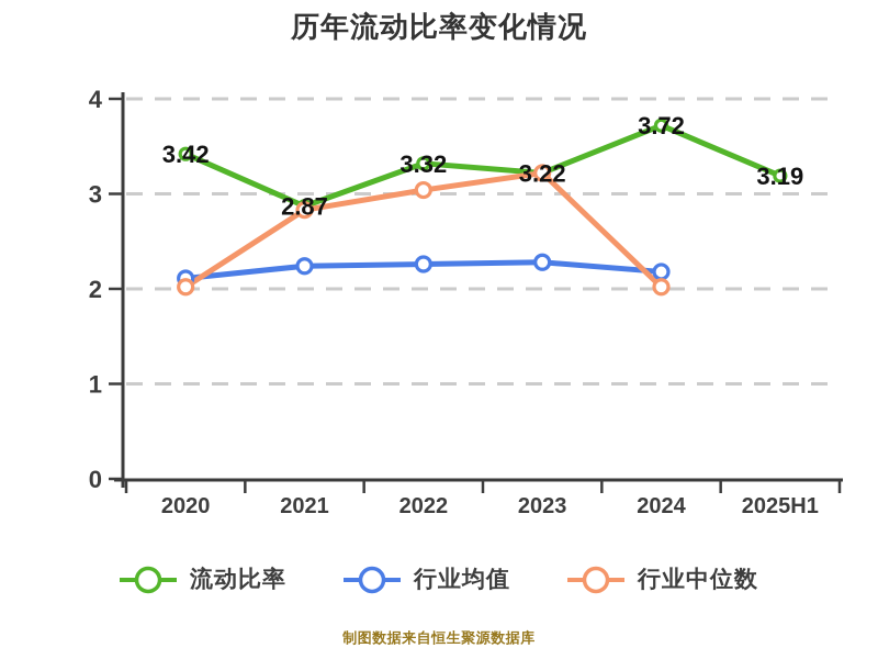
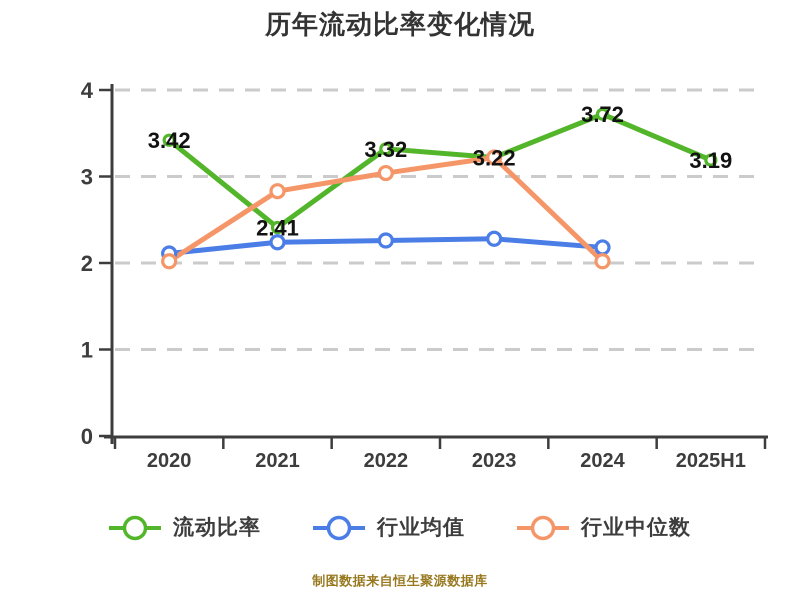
流动比率/2021: 2.87 -> 2.41
